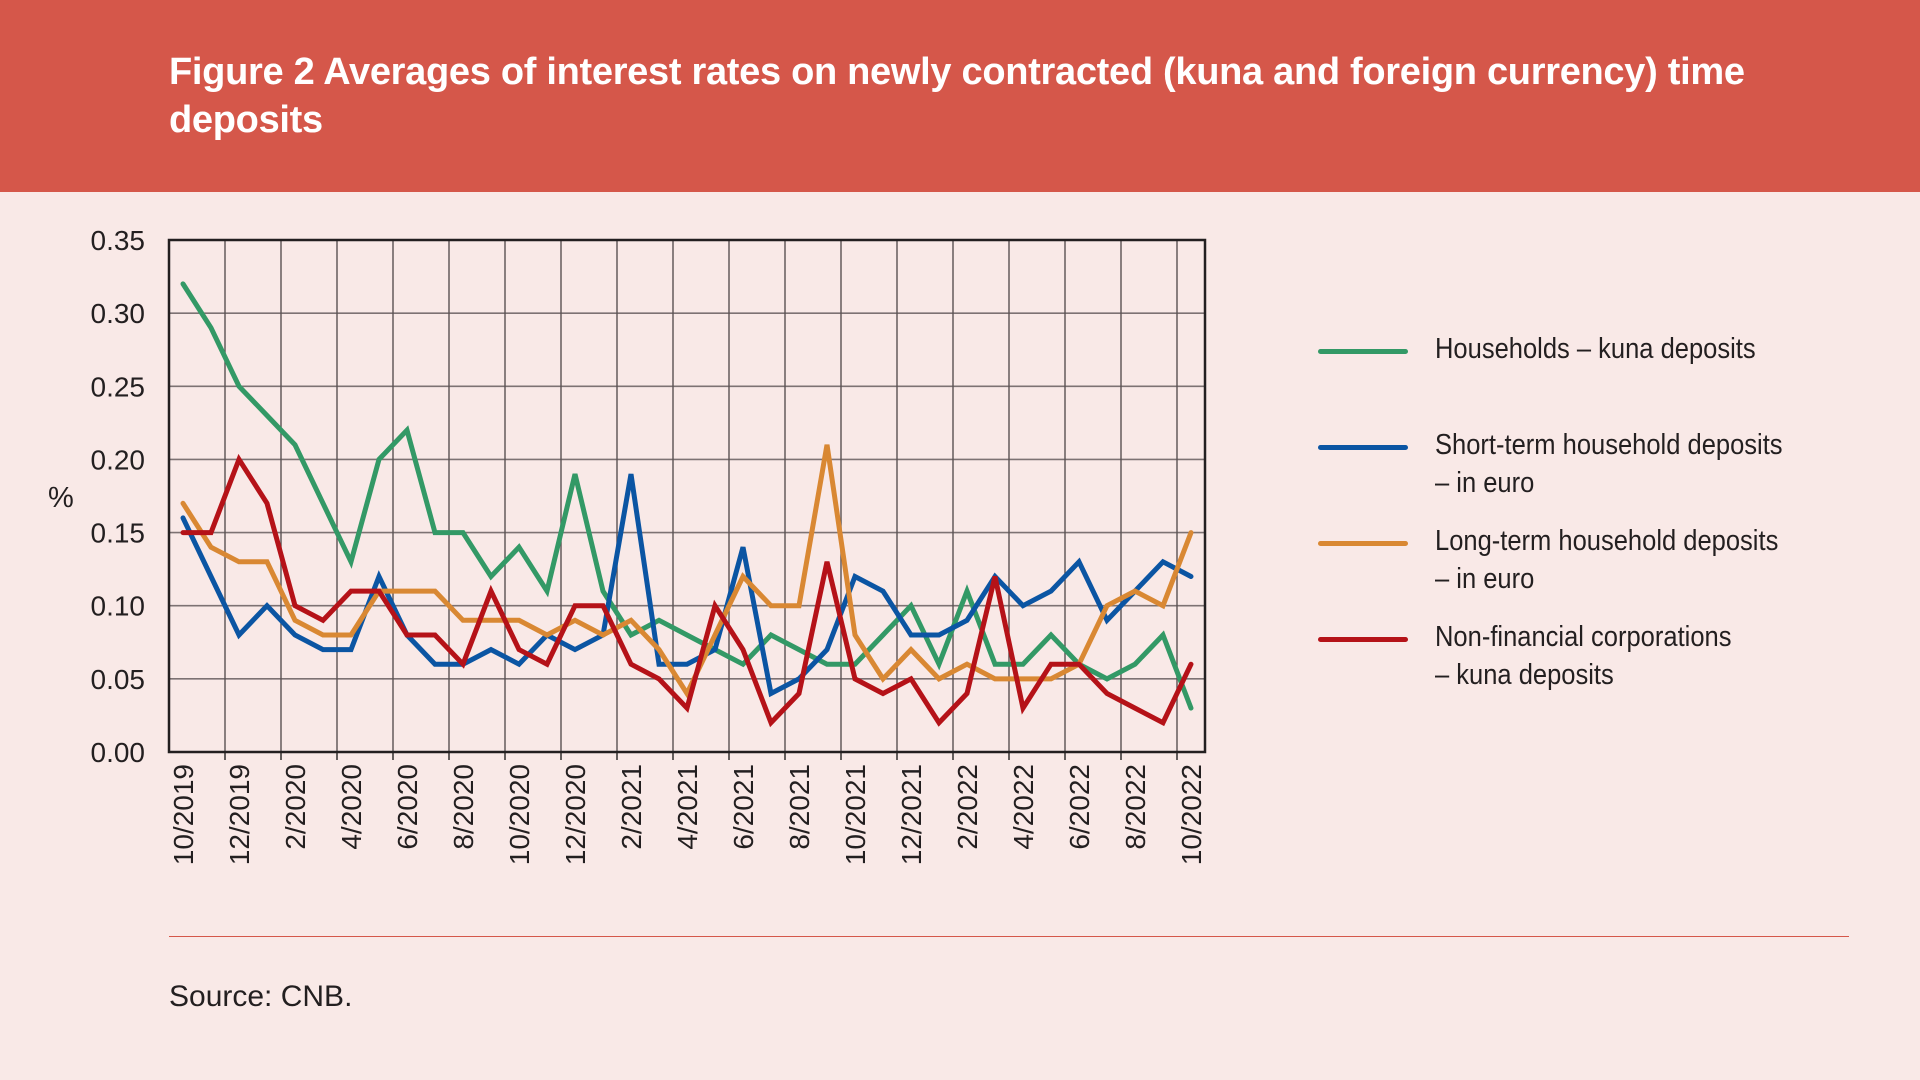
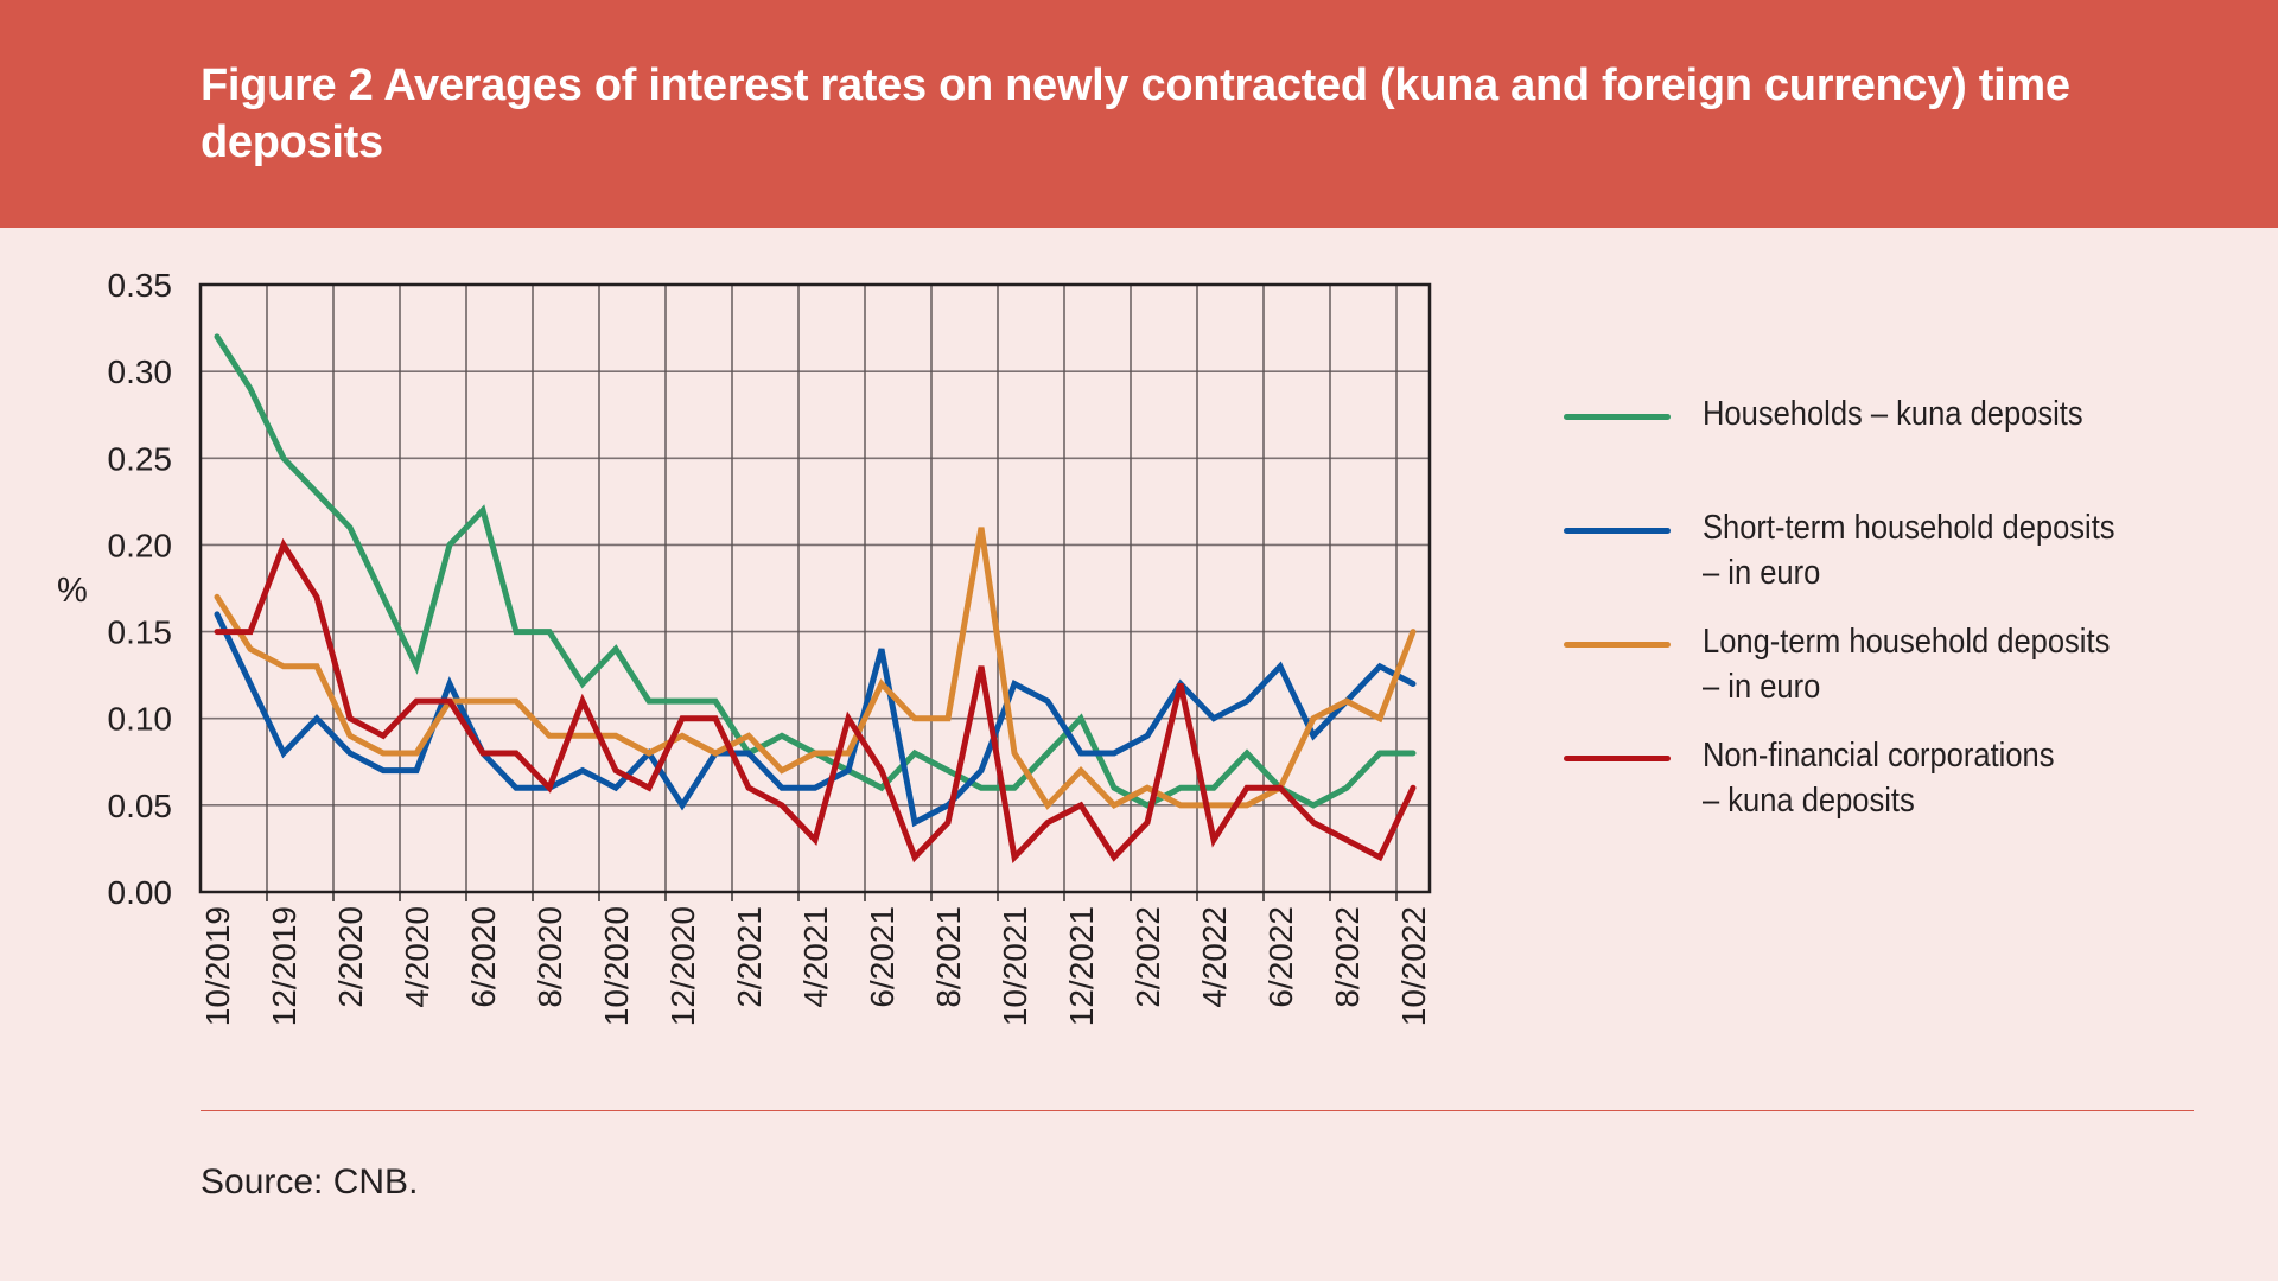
Households – kuna deposits/12/2020: 0.19 -> 0.11
Short-term household deposits – in euro/12/2020: 0.07 -> 0.05
Short-term household deposits – in euro/2/2021: 0.19 -> 0.08
Long-term household deposits – in euro/4/2021: 0.04 -> 0.08
Non-financial corporations – kuna deposits/10/2021: 0.05 -> 0.02
Households – kuna deposits/2/2022: 0.11 -> 0.05
Households – kuna deposits/10/2022: 0.03 -> 0.08
